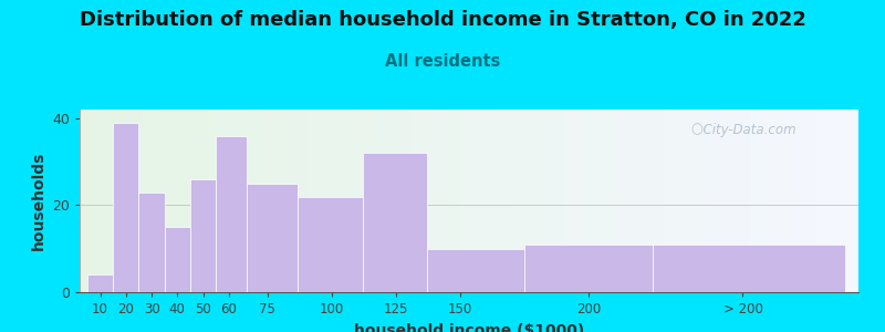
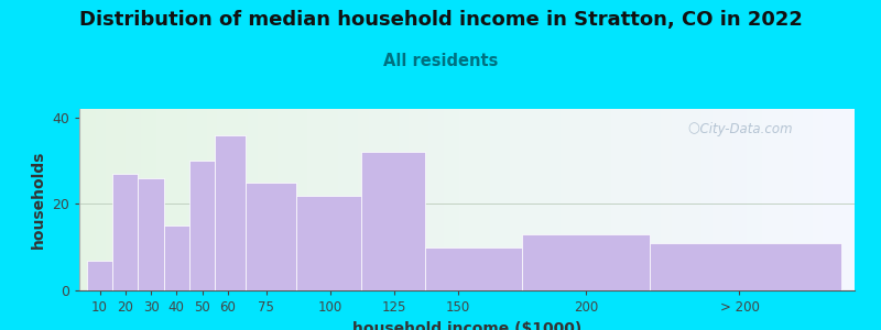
10: 4 -> 7
20: 39 -> 27
30: 23 -> 26
50: 26 -> 30
200: 11 -> 13
